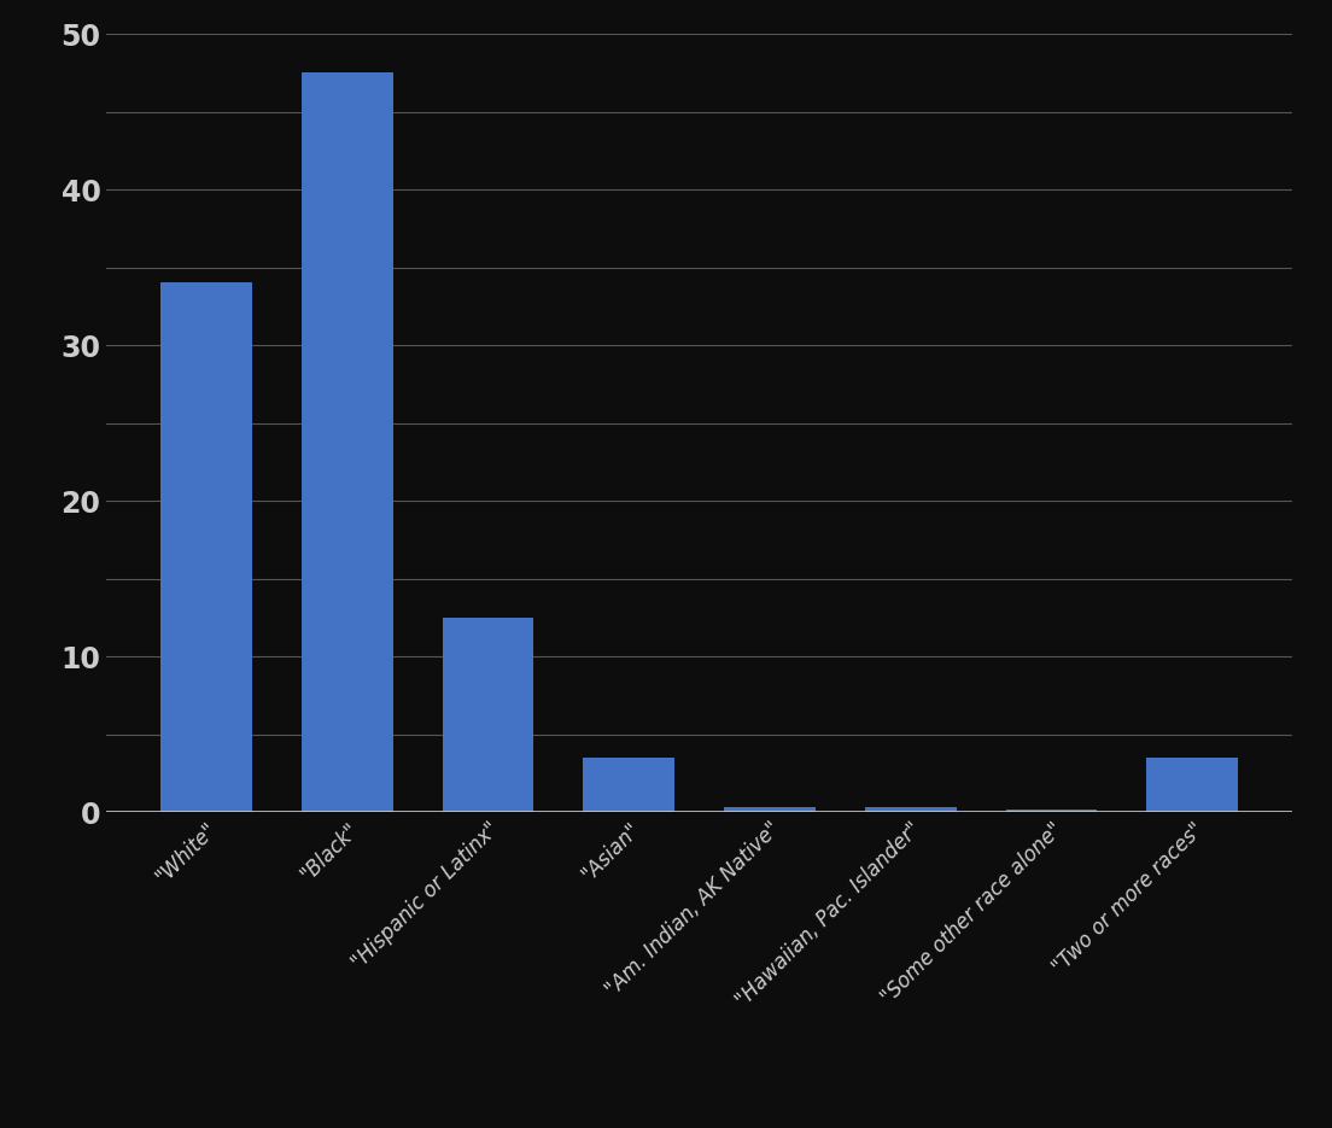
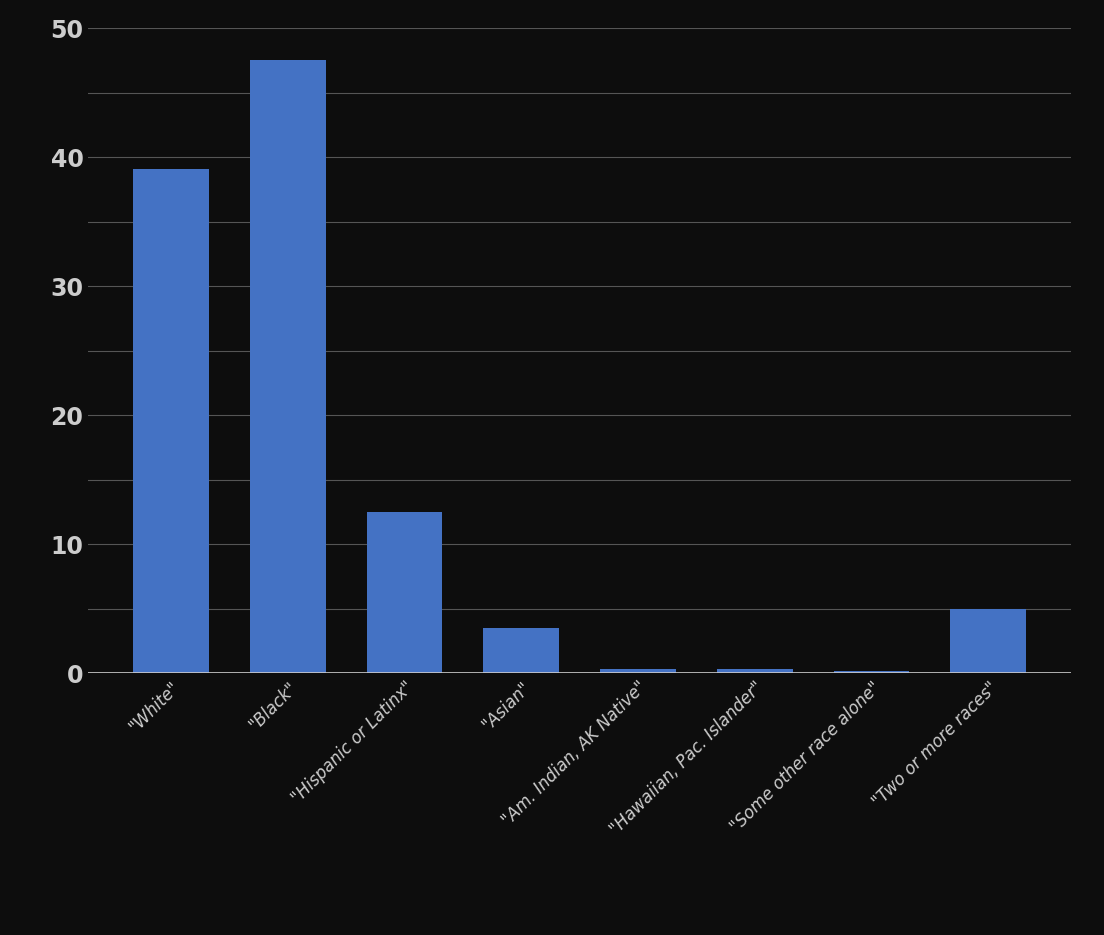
"White": 34.0 -> 39.1
"Two or more races": 3.5 -> 5.0
